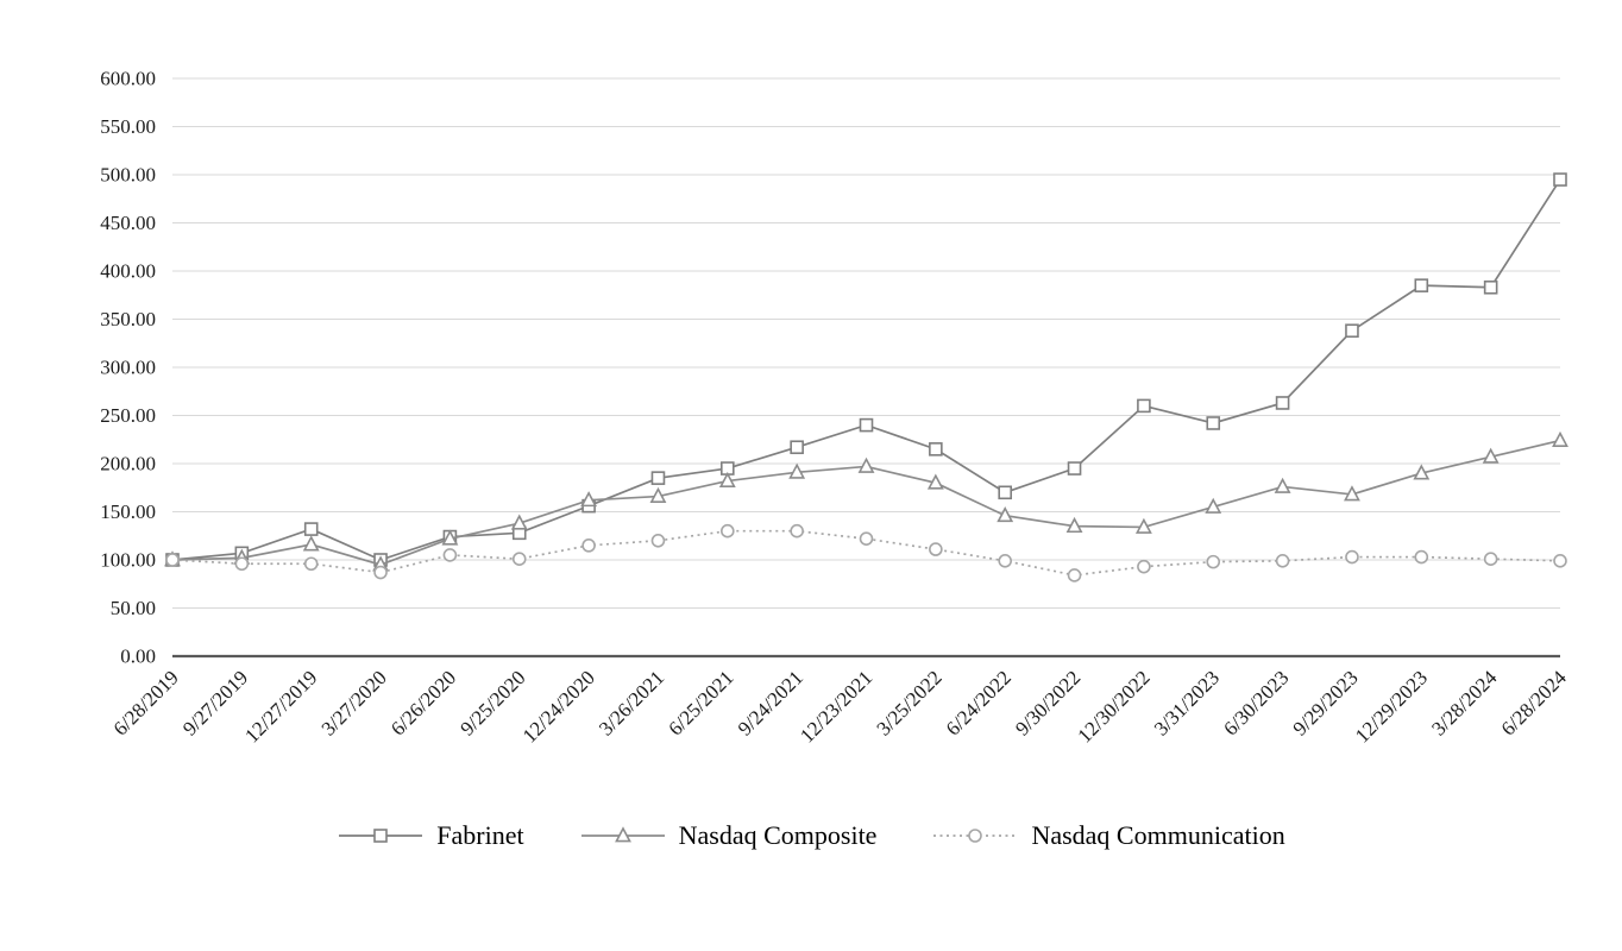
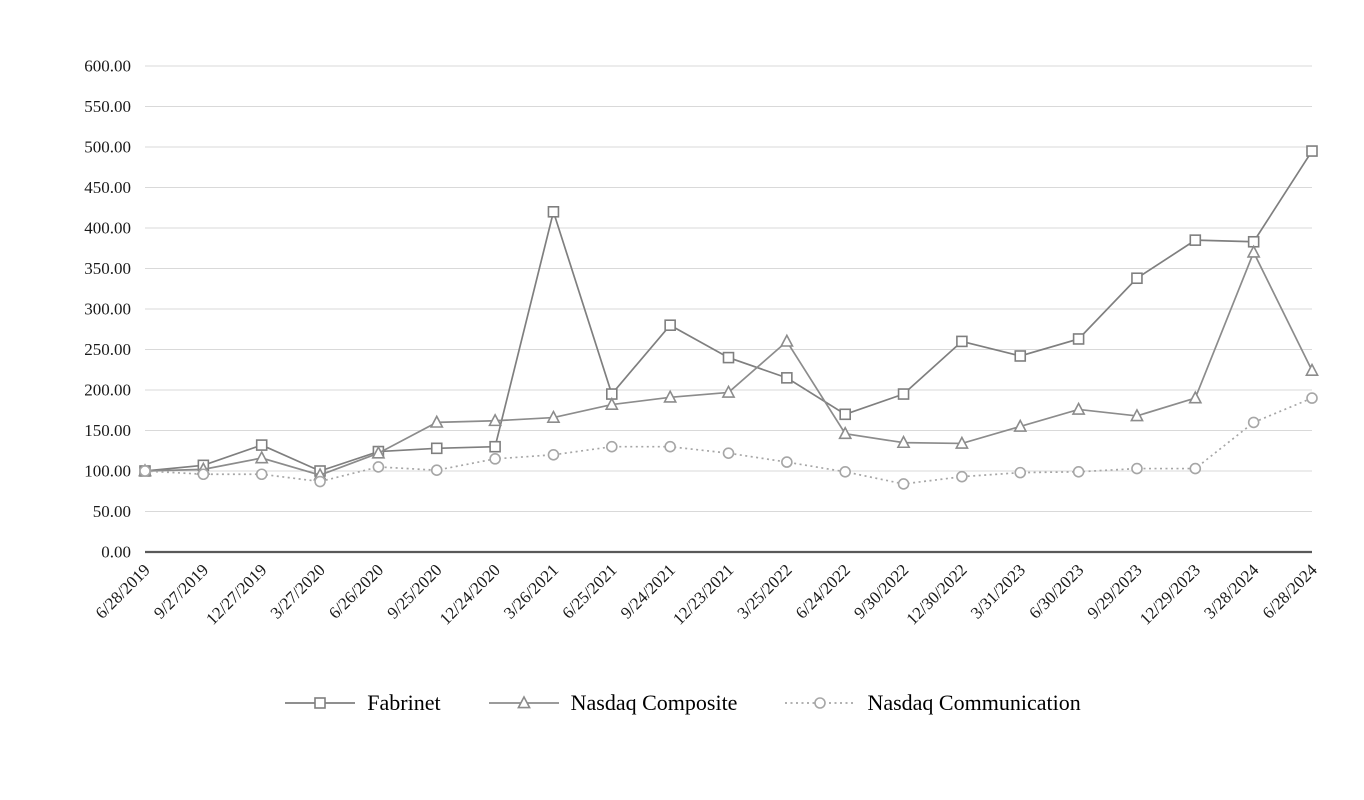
Nasdaq Composite/9/25/2020: 140 -> 160
Fabrinet/12/24/2020: 160 -> 130
Fabrinet/3/26/2021: 180 -> 420
Fabrinet/9/24/2021: 220 -> 280
Nasdaq Composite/3/25/2022: 180 -> 260
Nasdaq Composite/3/28/2024: 210 -> 370
Nasdaq Communication/3/28/2024: 100 -> 160
Nasdaq Communication/6/28/2024: 100 -> 190
